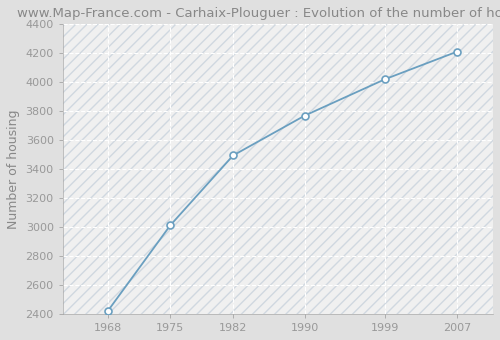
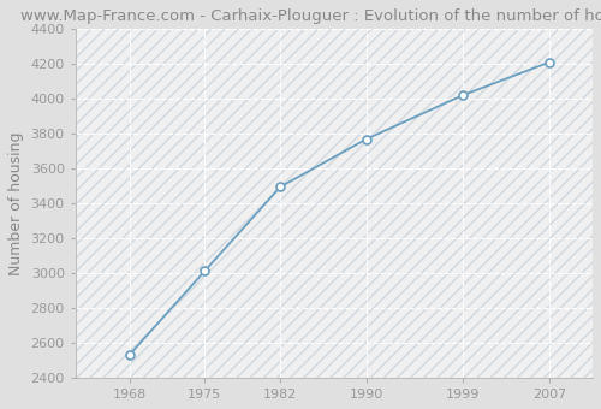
1968: 2420 -> 2530
